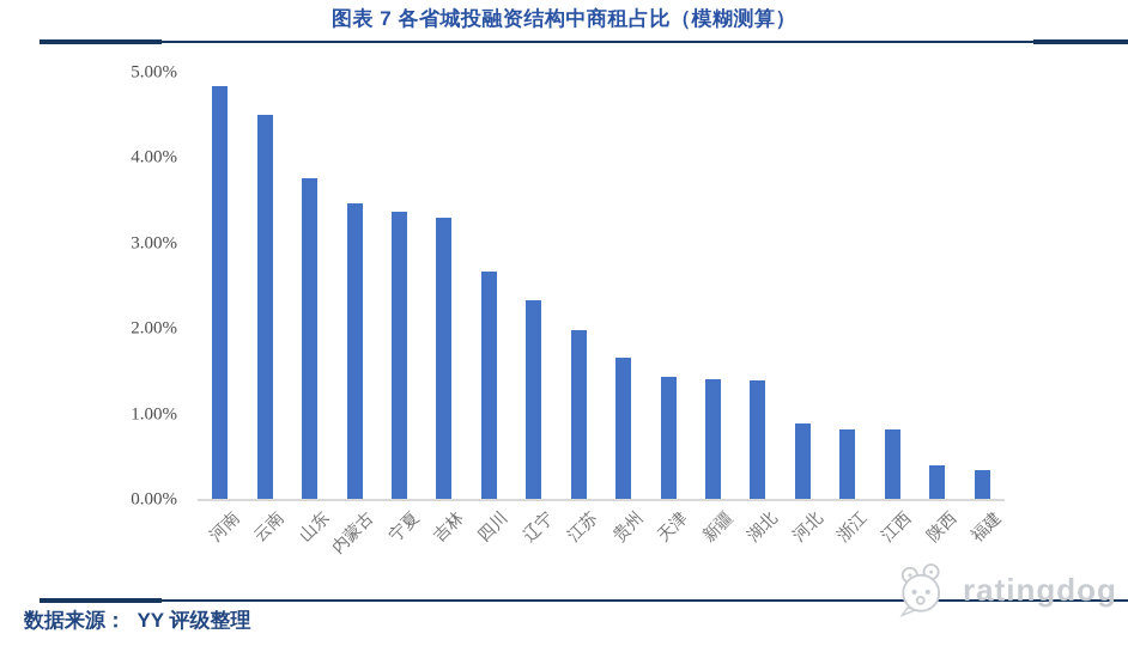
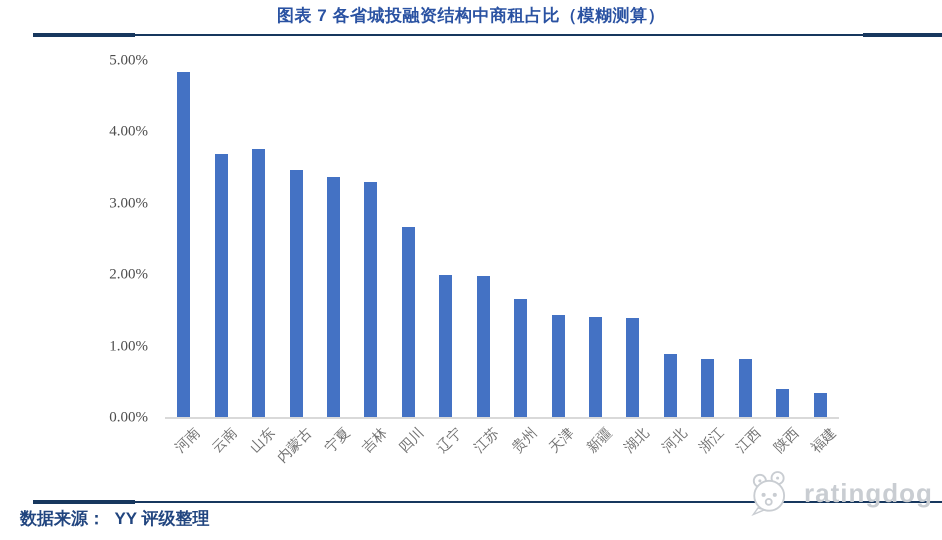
云南: 4.5% -> 3.7%
辽宁: 2.3% -> 2.0%
